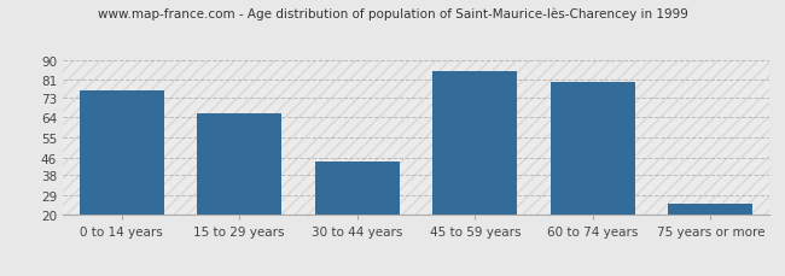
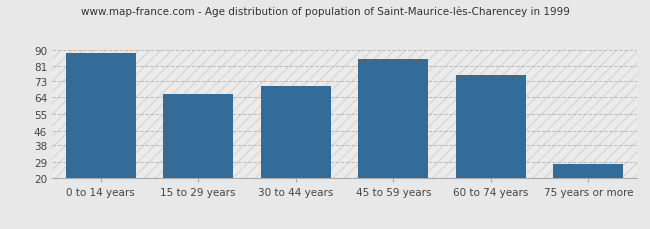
0 to 14 years: 76 -> 88
30 to 44 years: 44 -> 70
60 to 74 years: 80 -> 76
75 years or more: 25 -> 28
